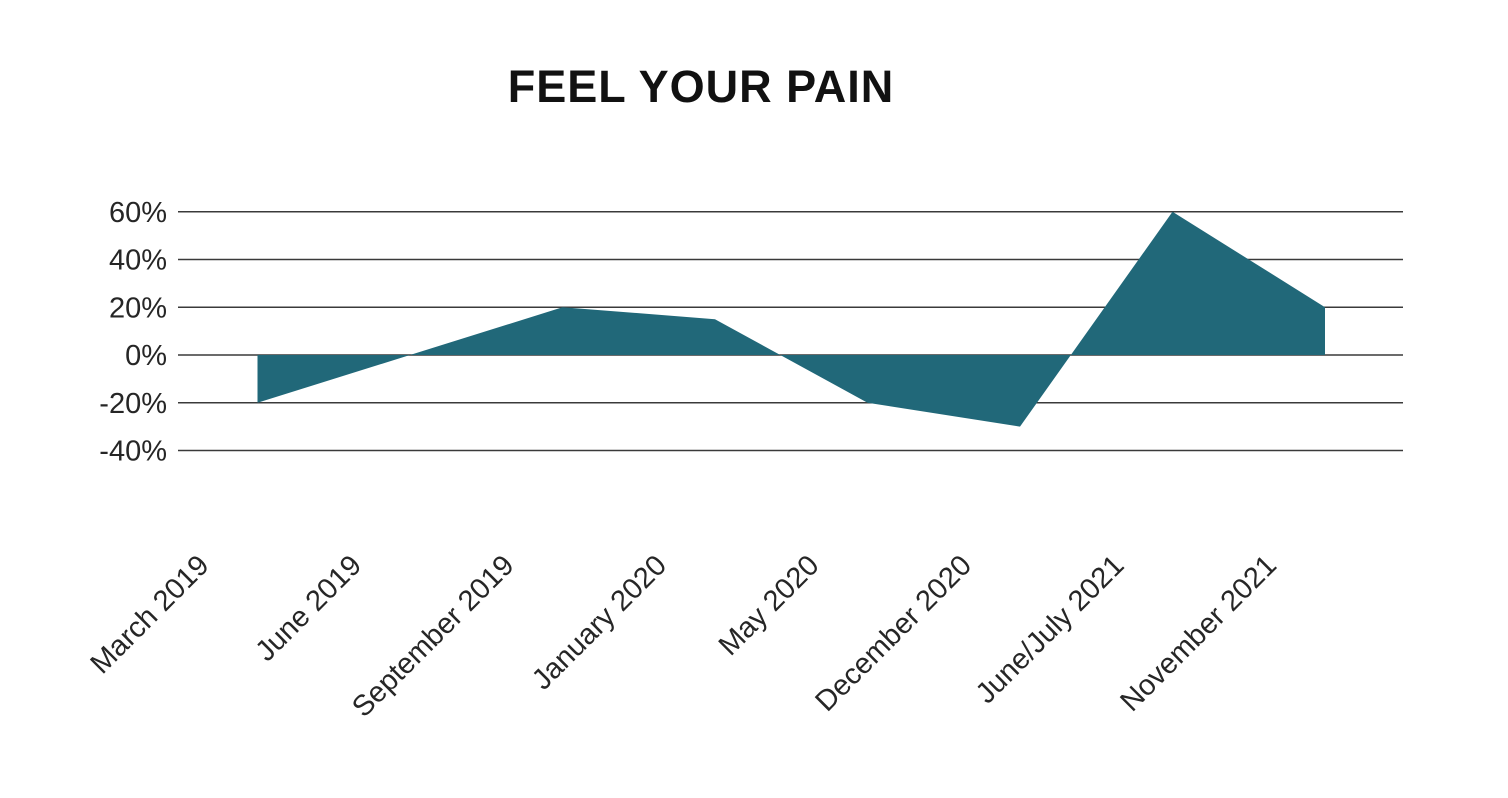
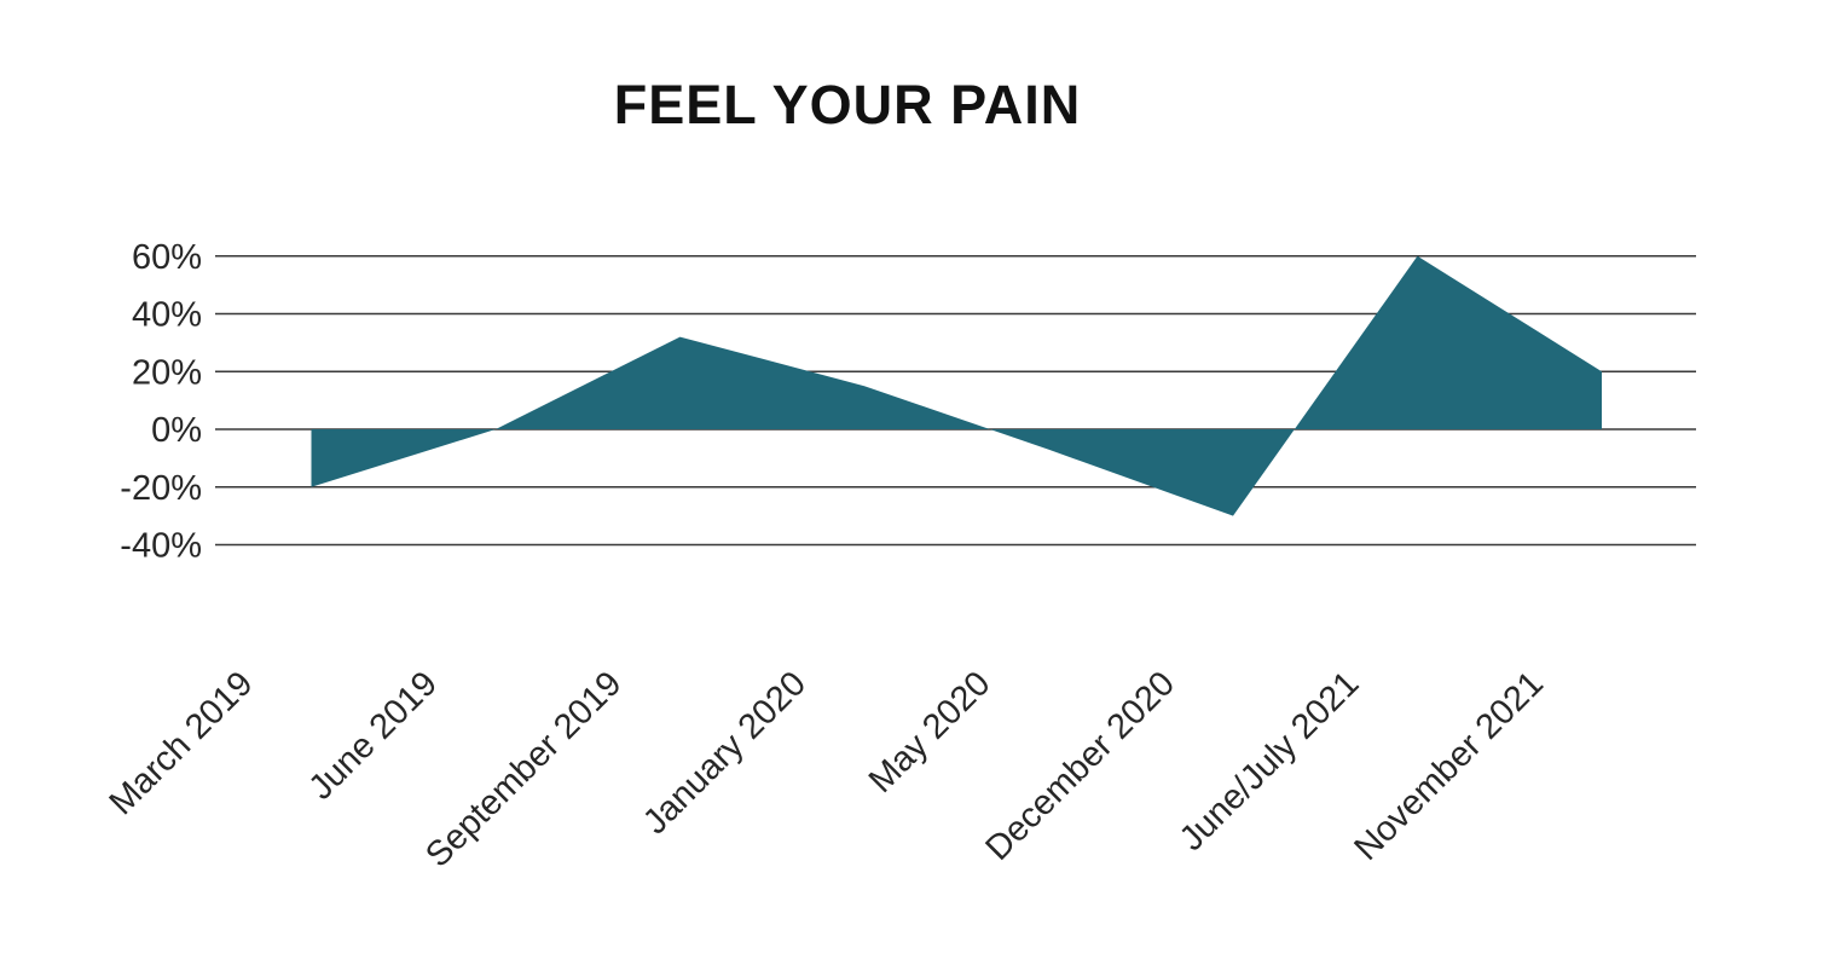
September 2019: 20% -> 32%
May 2020: -20% -> -7%
